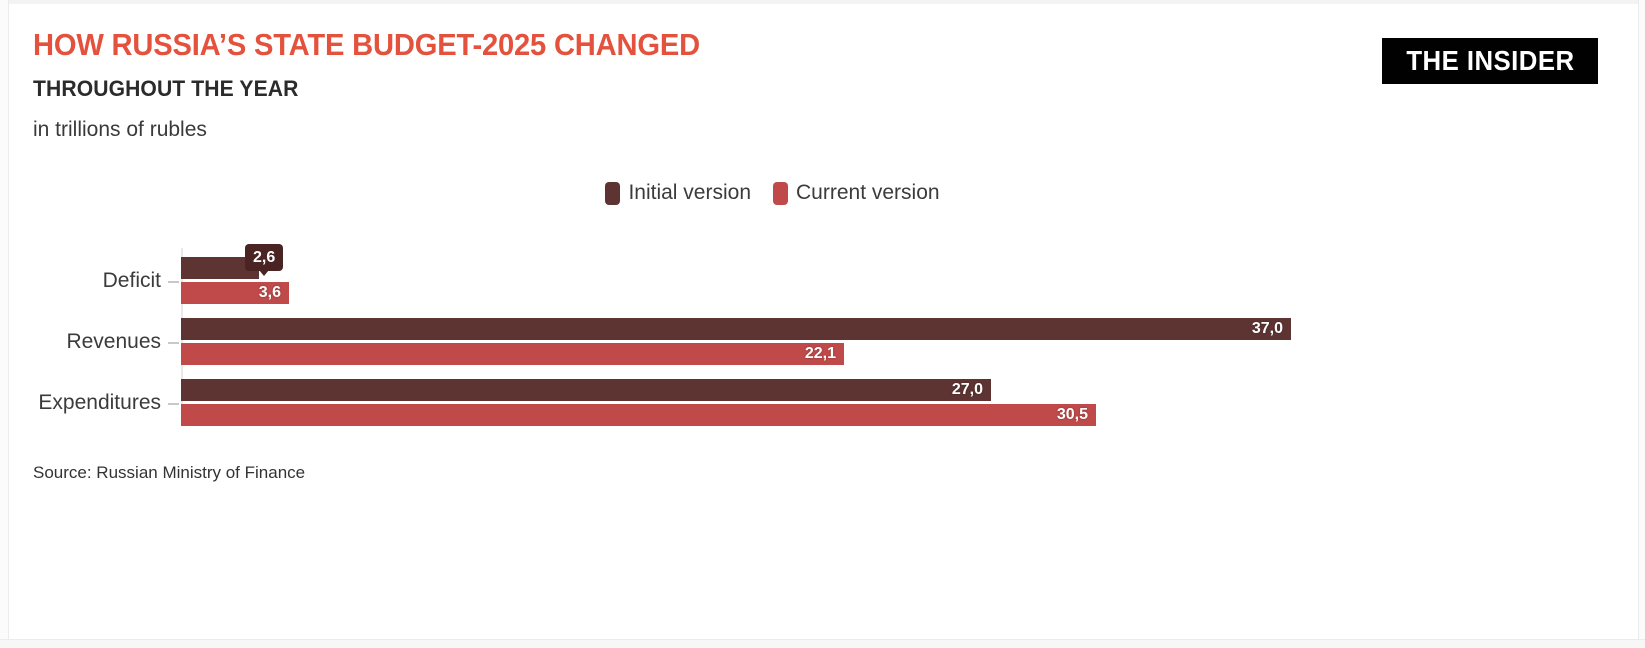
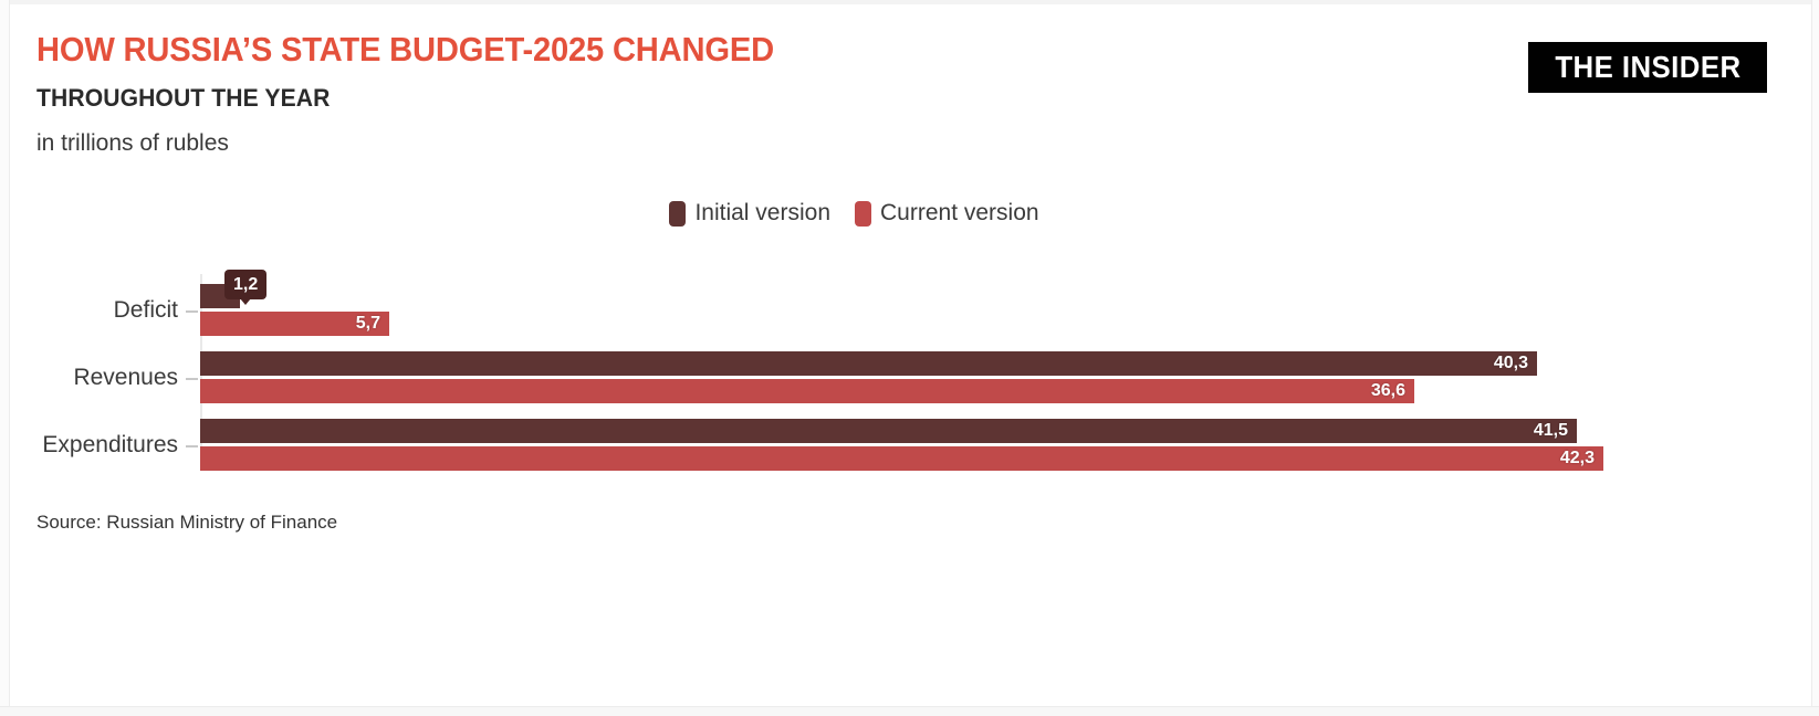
Initial version/Deficit: 2,6 -> 1,2
Current version/Deficit: 3,6 -> 5,7
Initial version/Revenues: 37,0 -> 40,3
Current version/Revenues: 22,1 -> 36,6
Initial version/Expenditures: 27,0 -> 41,5
Current version/Expenditures: 30,5 -> 42,3
